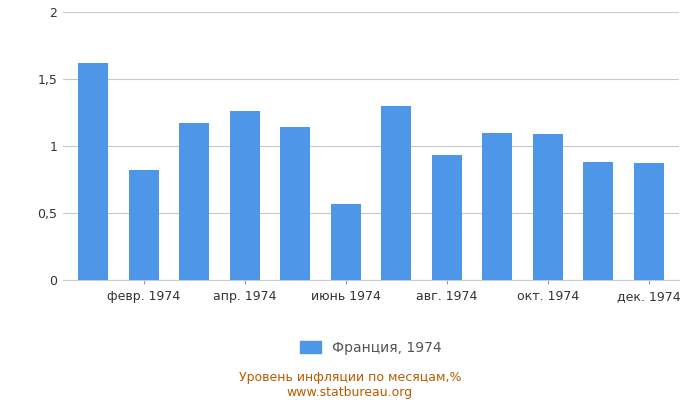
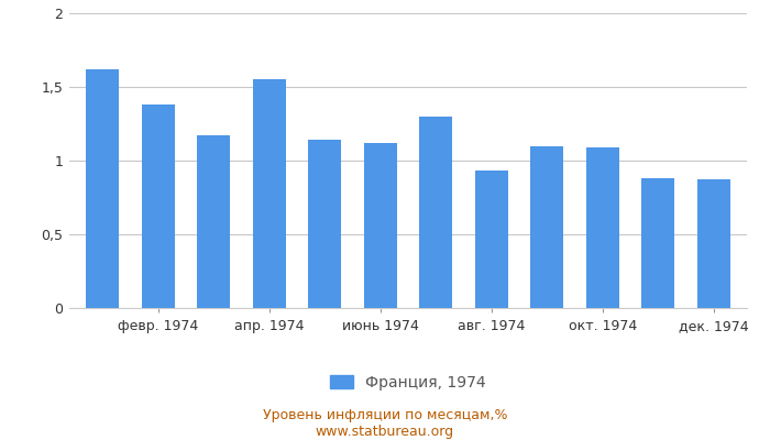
февр. 1974: 0,82 -> 1,38
апр. 1974: 1,26 -> 1,55
июнь 1974: 0,57 -> 1,12
